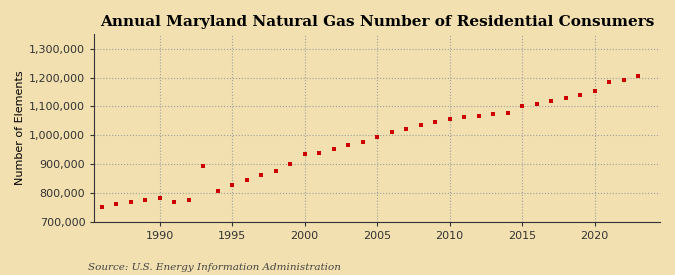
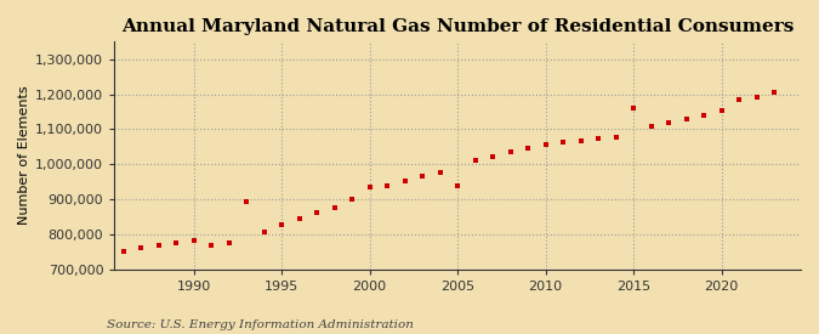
2005: 993,000 -> 940,000
2015: 1,100,000 -> 1,160,000
